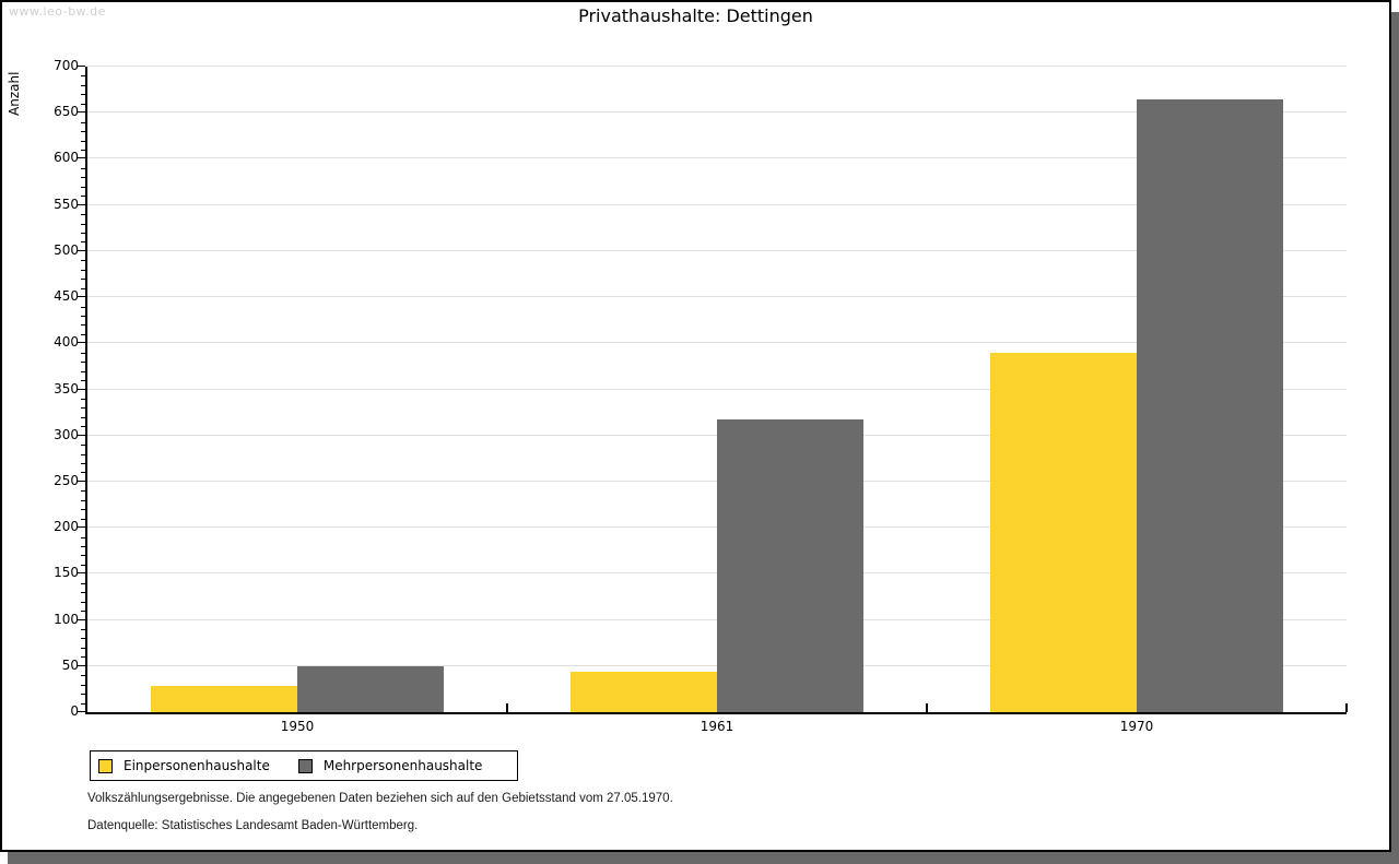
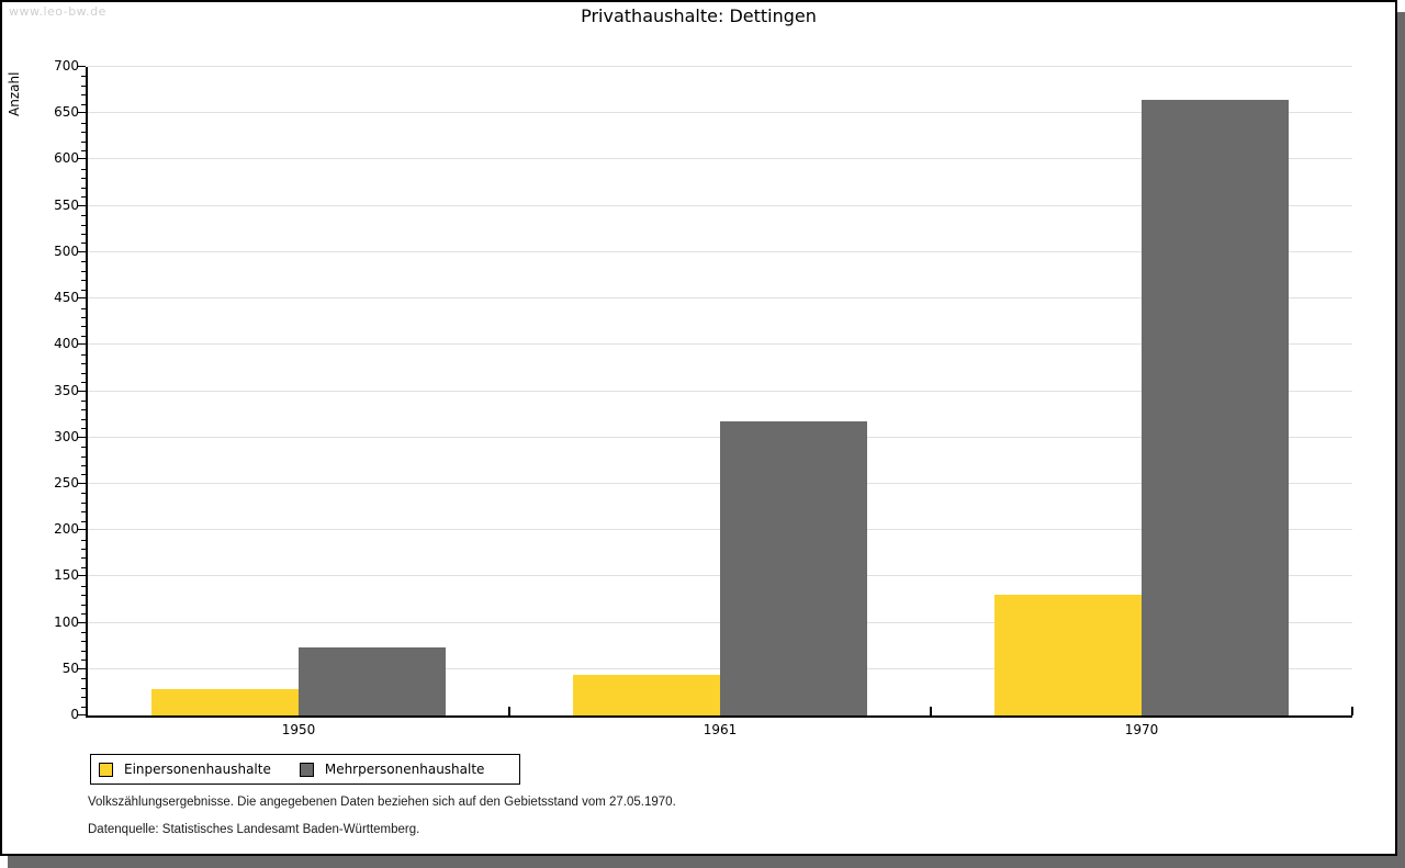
Mehrpersonenhaushalte/1950: 50 -> 70
Einpersonenhaushalte/1970: 390 -> 130
